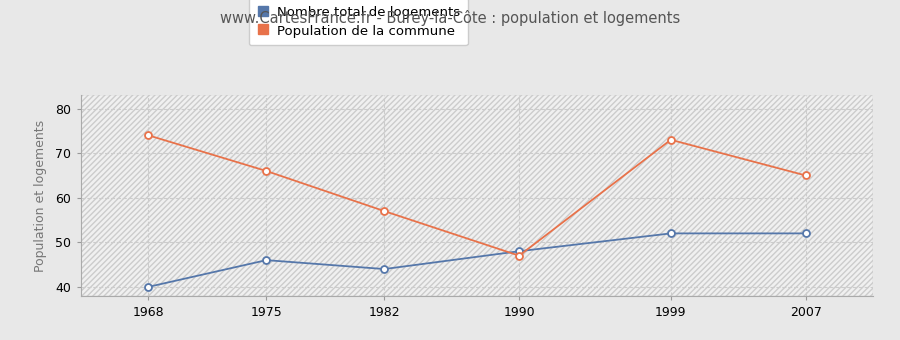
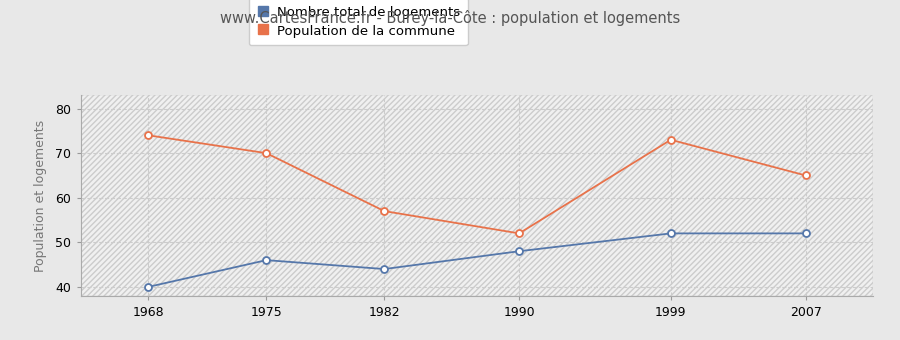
Population de la commune/1975: 66 -> 70
Population de la commune/1990: 47 -> 52
